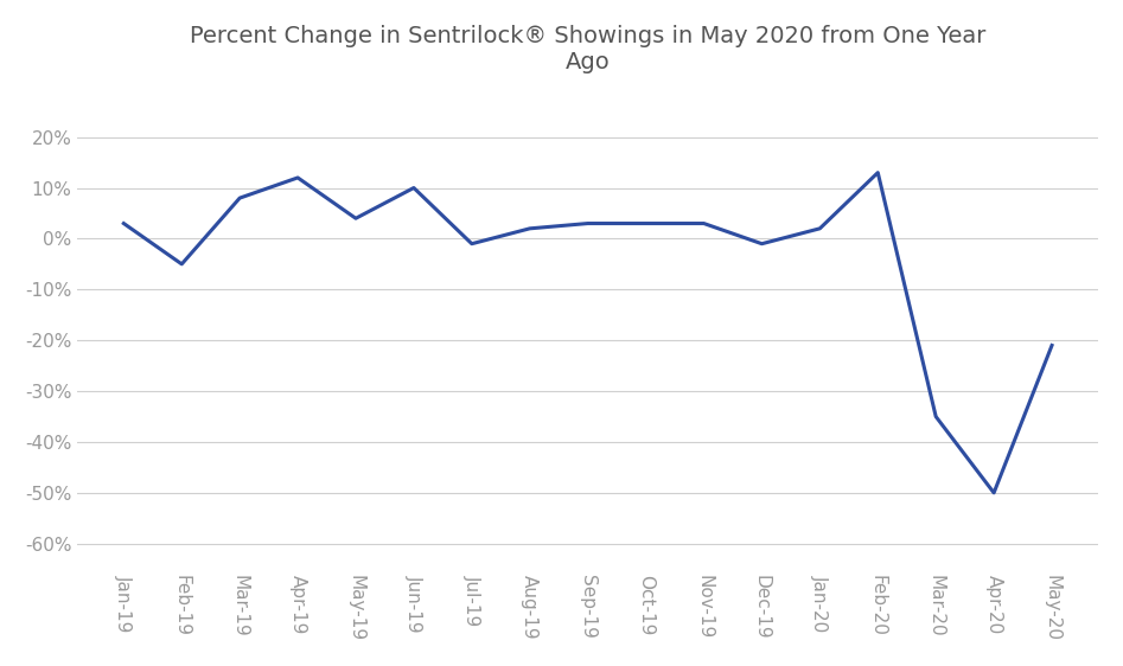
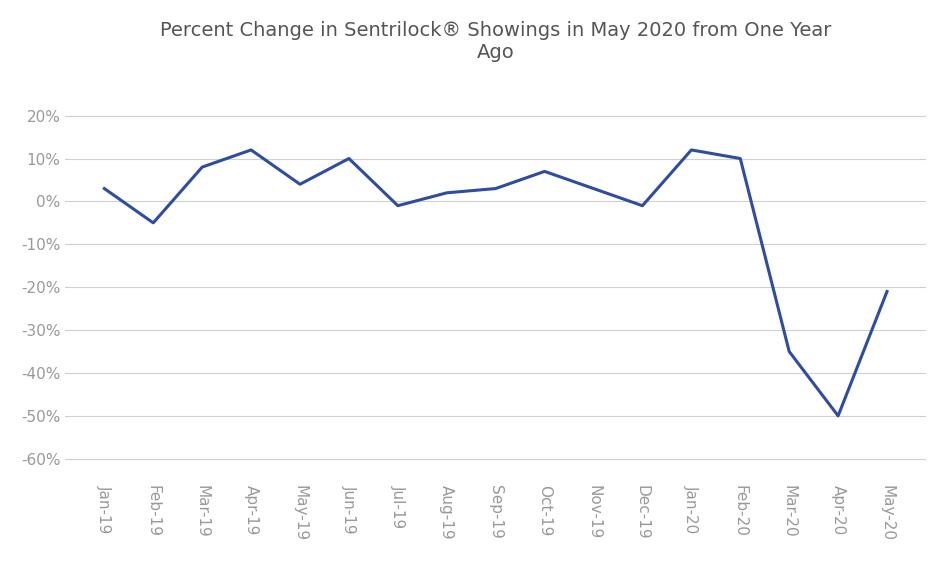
Oct-19: 3% -> 7%
Jan-20: 2% -> 12%
Feb-20: 13% -> 10%
